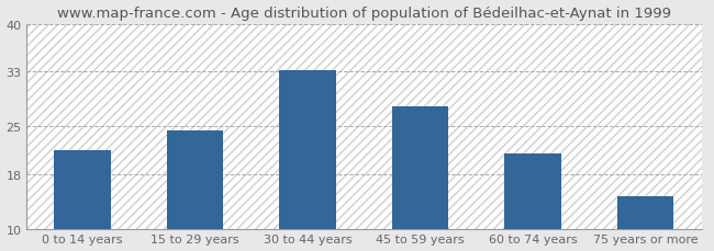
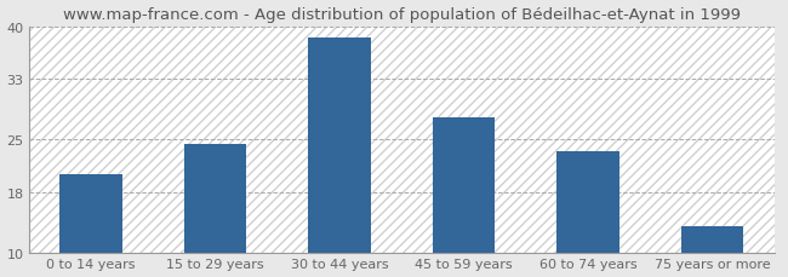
0 to 14 years: 21.6 -> 20.5
30 to 44 years: 33.2 -> 38.5
60 to 74 years: 21.0 -> 23.5
75 years or more: 14.8 -> 13.5
